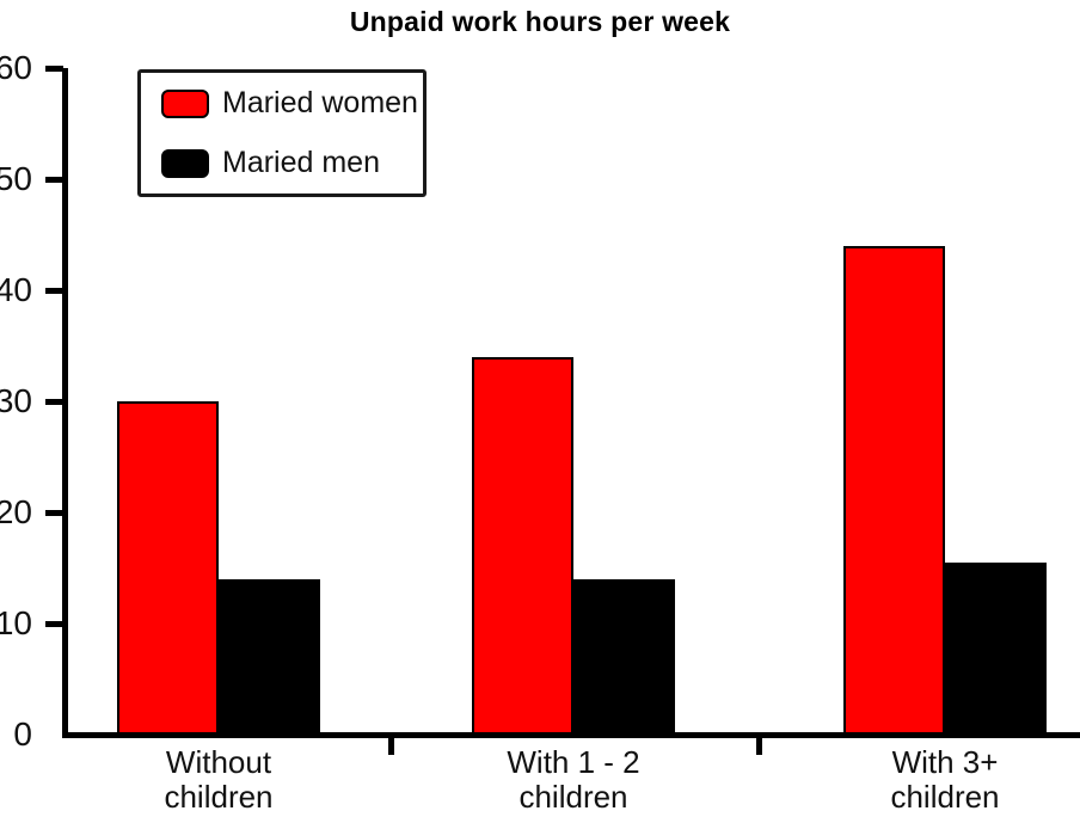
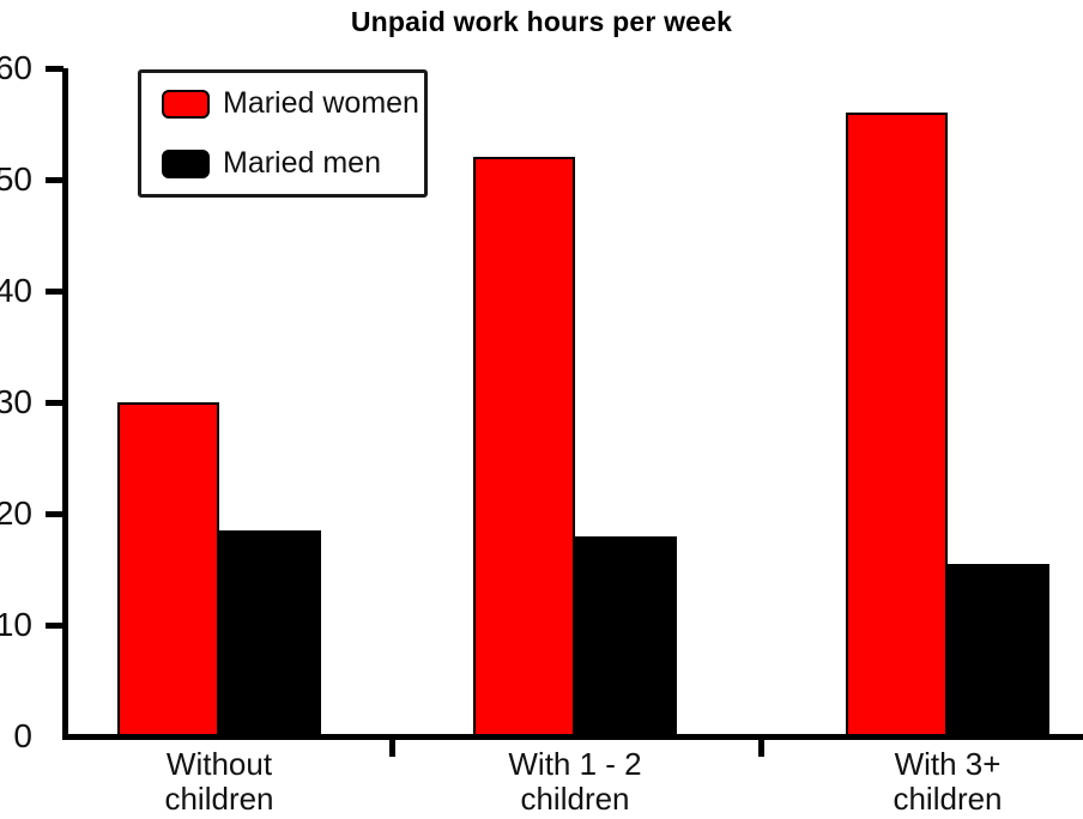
Maried men/Without children: 14 -> 18
Maried women/With 1 - 2 children: 34 -> 52
Maried men/With 1 - 2 children: 14 -> 18
Maried women/With 3+ children: 44 -> 56
